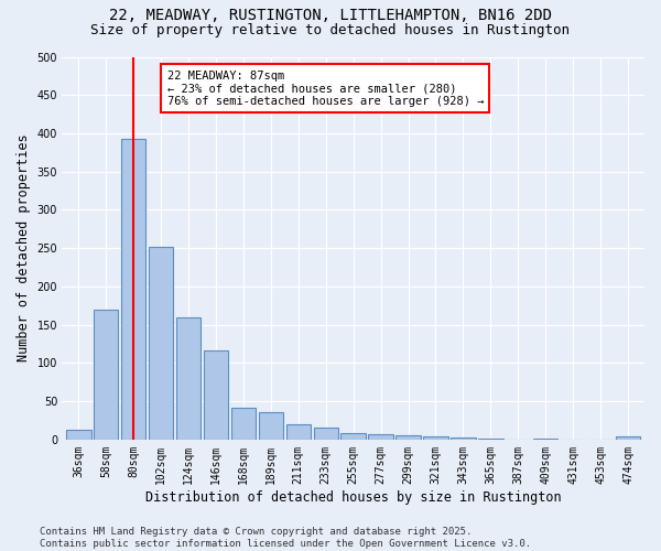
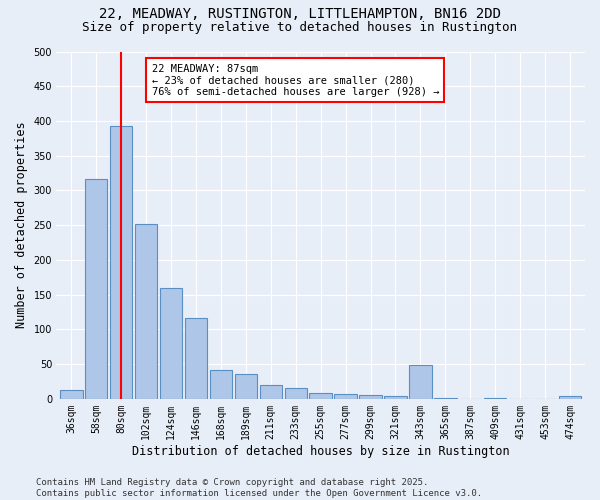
58sqm: 170 -> 316
343sqm: 3 -> 48
